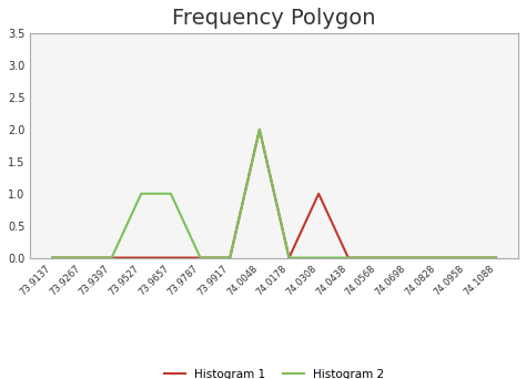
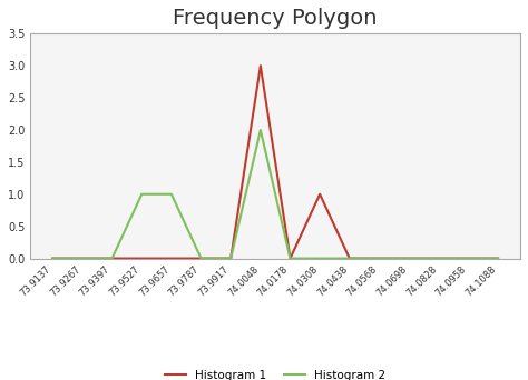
Histogram 1/74.0048: 2 -> 3
